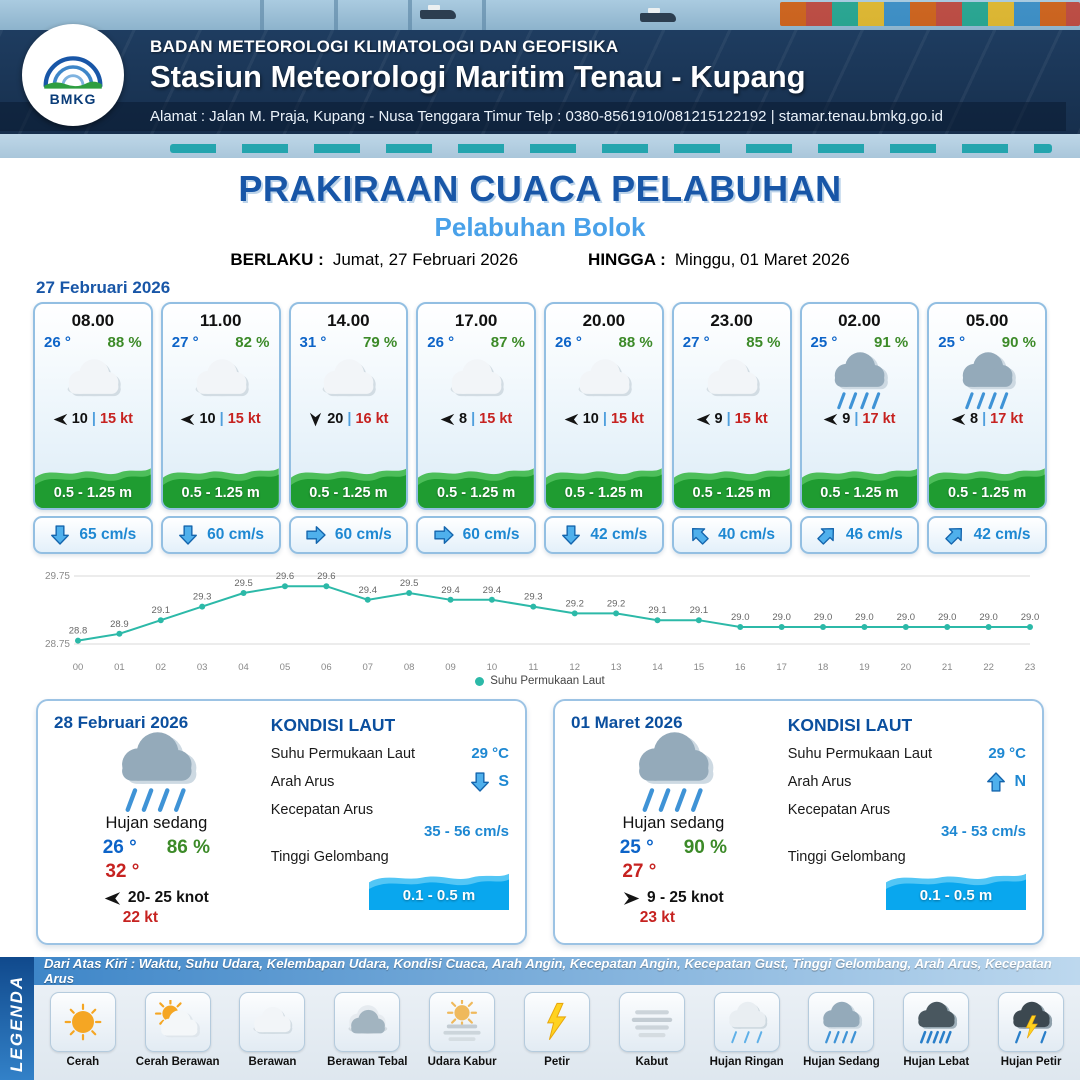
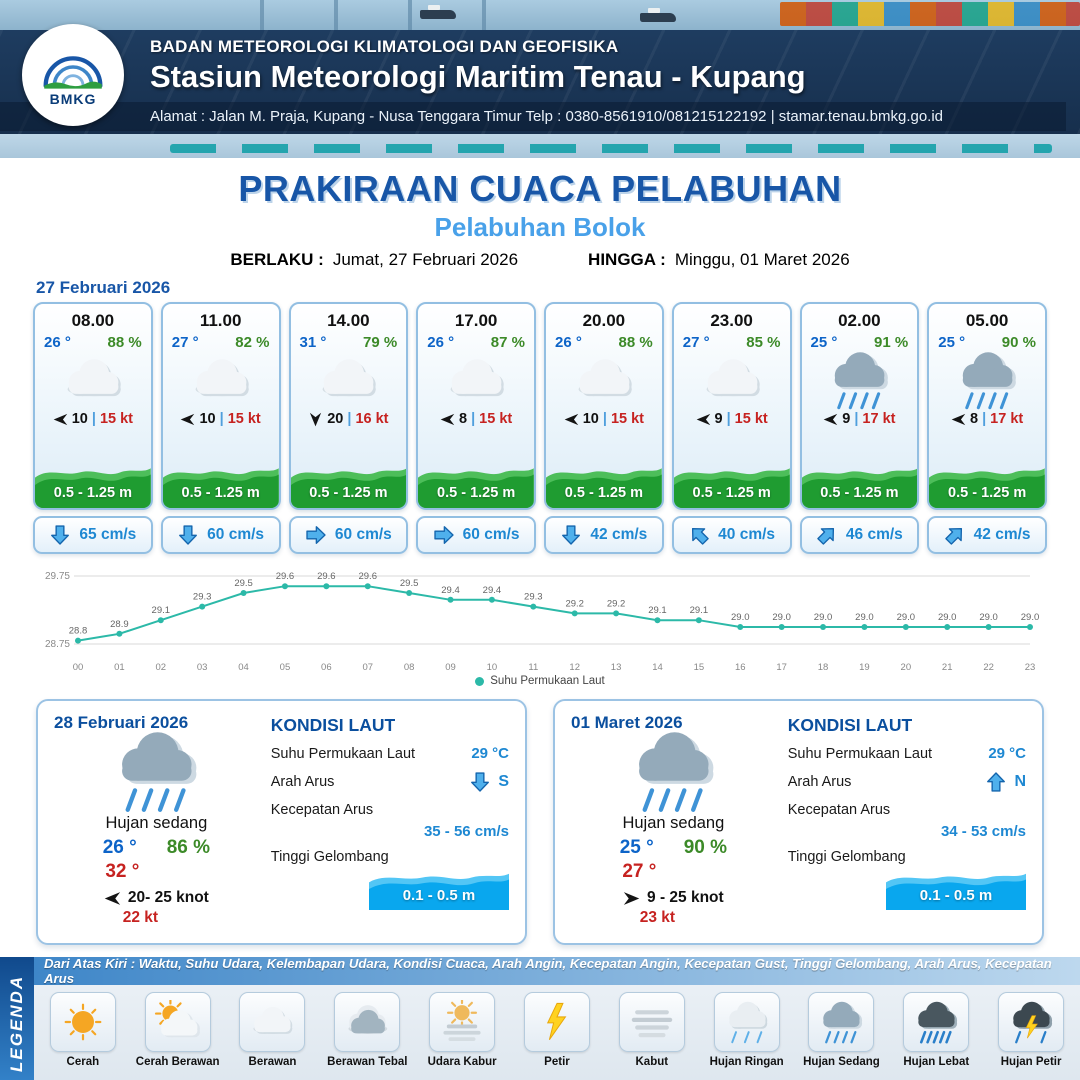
07: 29.4 -> 29.6
